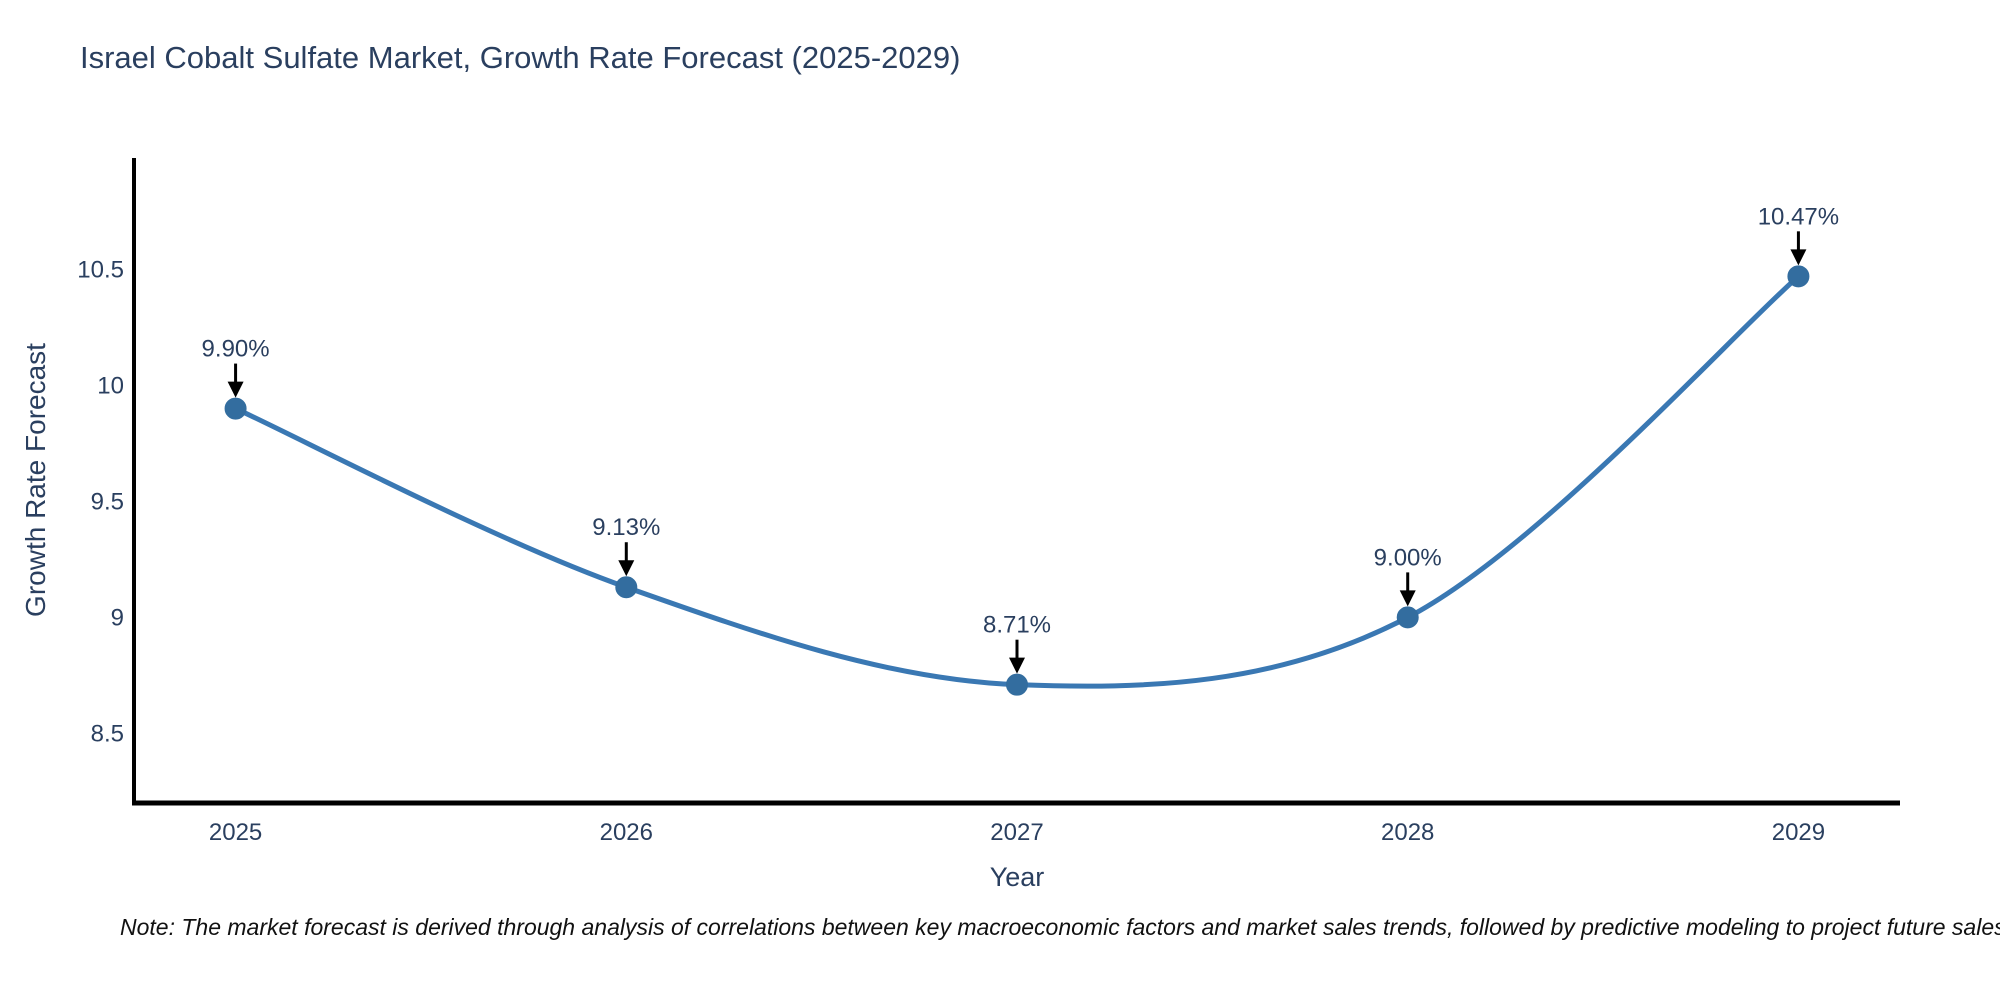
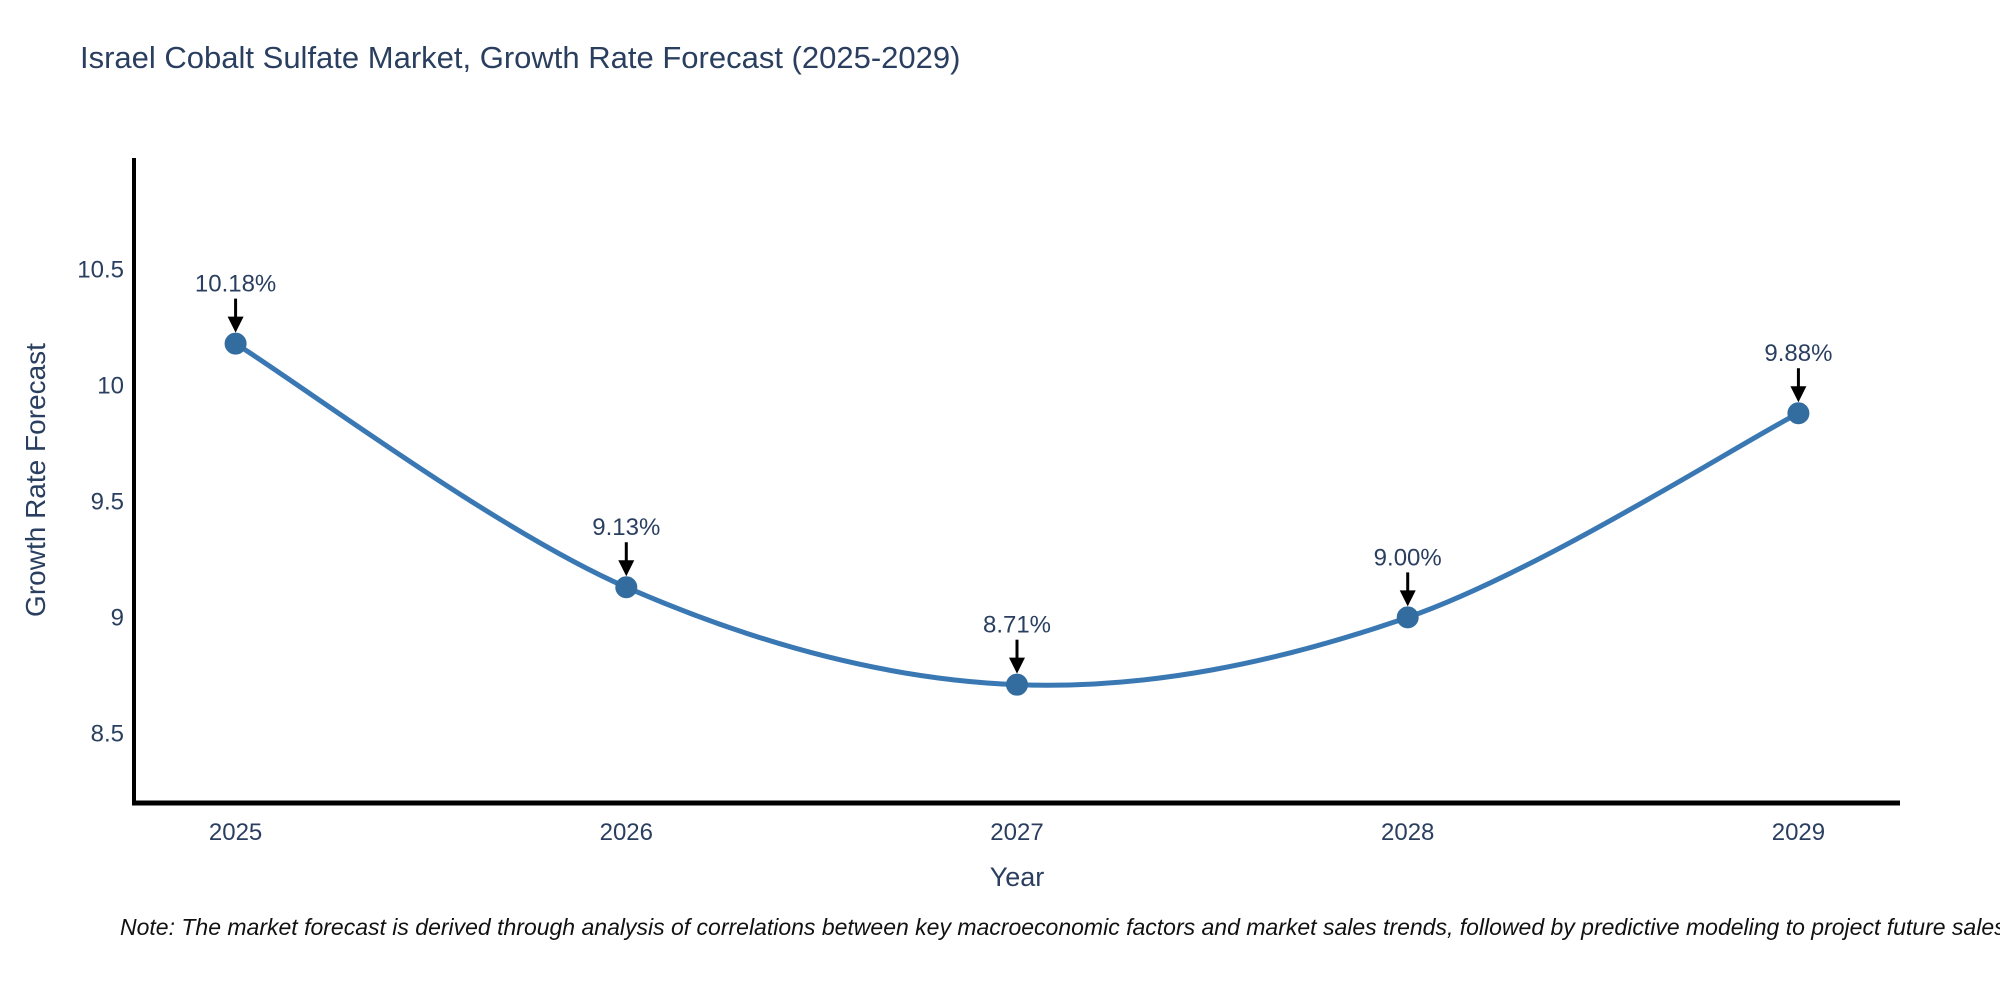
2025: 9.90% -> 10.18%
2029: 10.47% -> 9.88%
